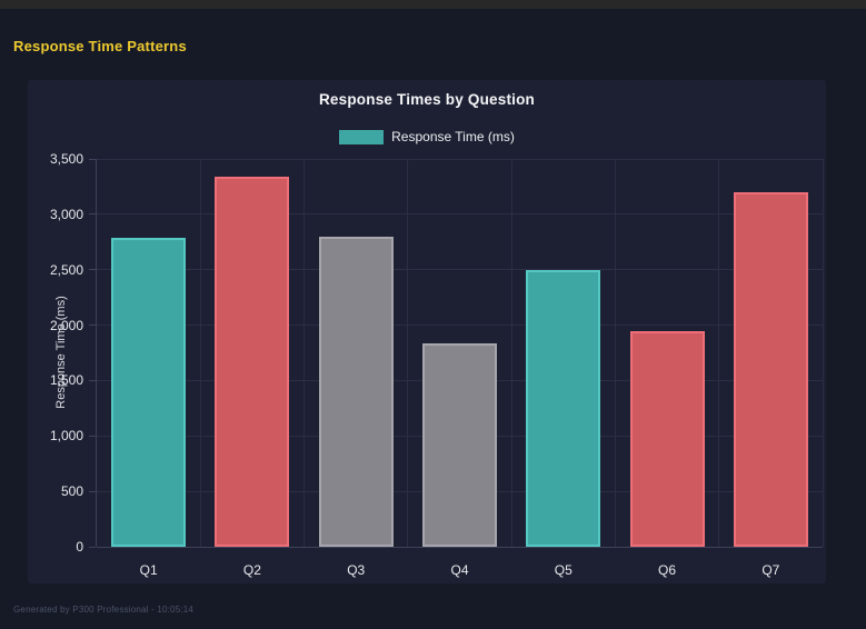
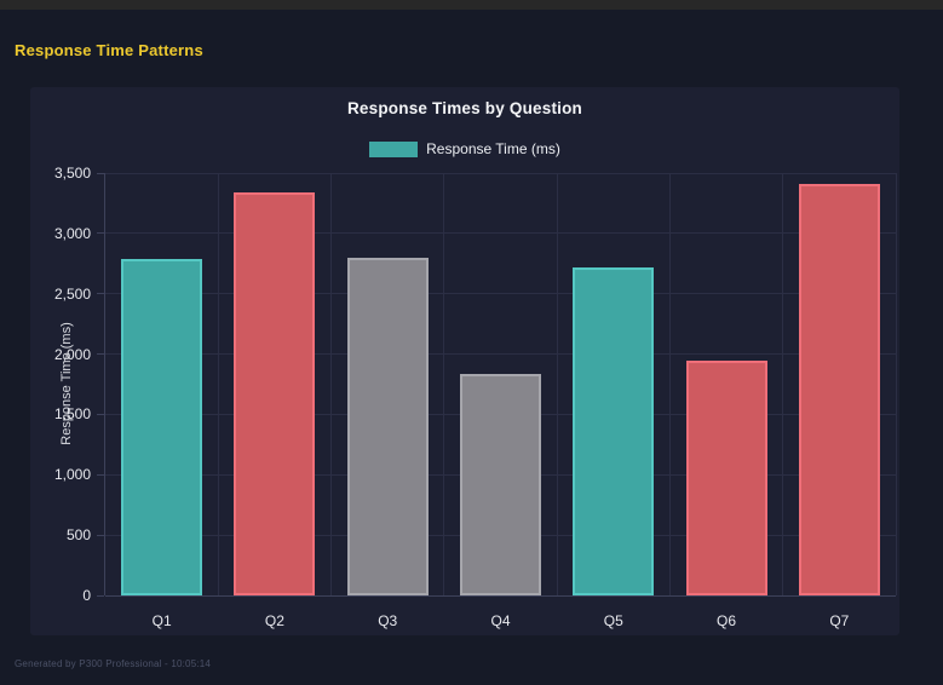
Q5: 2500 -> 2700
Q7: 3200 -> 3400
